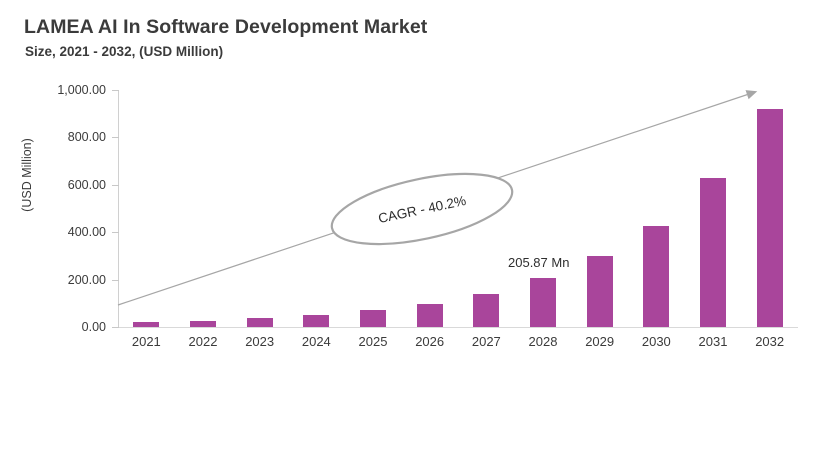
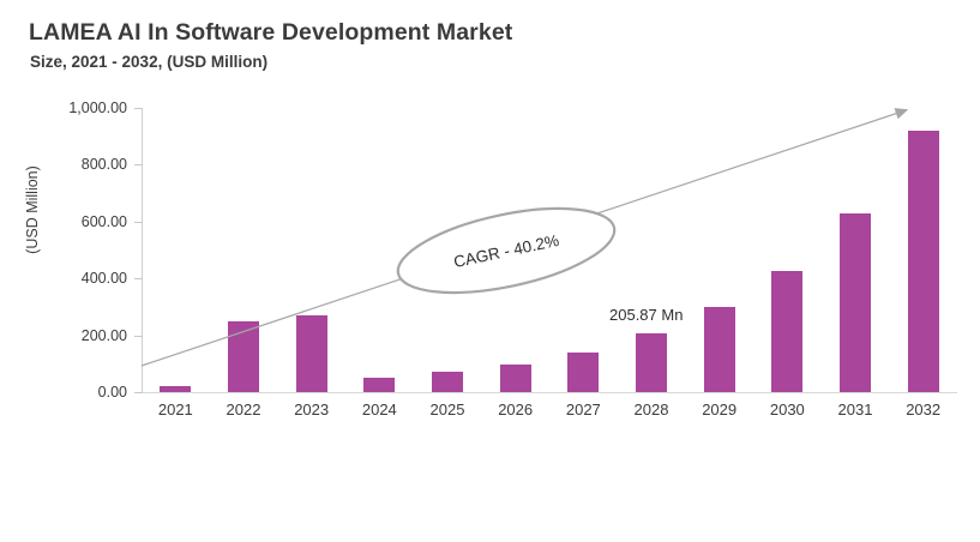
2022: 30 -> 250
2023: 40 -> 270
